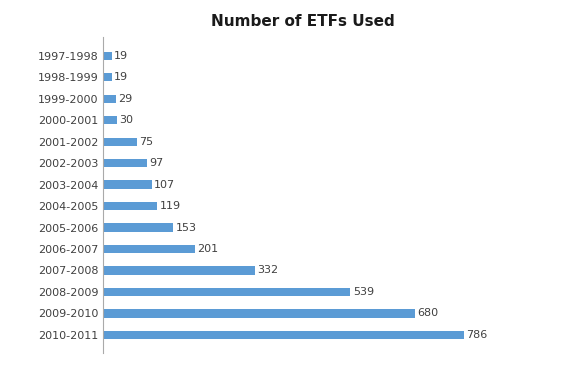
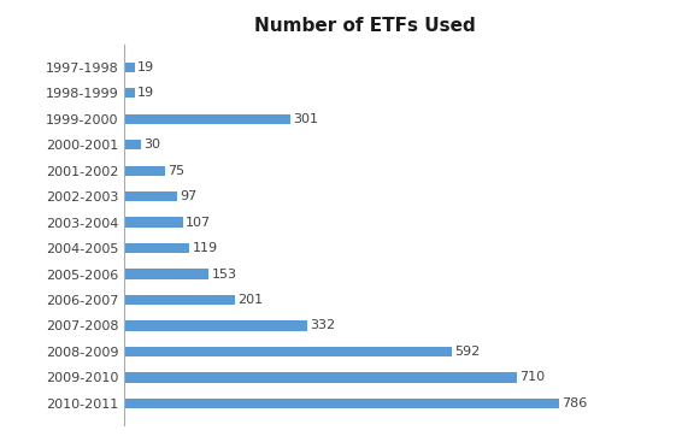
1999-2000: 29 -> 301
2008-2009: 539 -> 592
2009-2010: 680 -> 710
